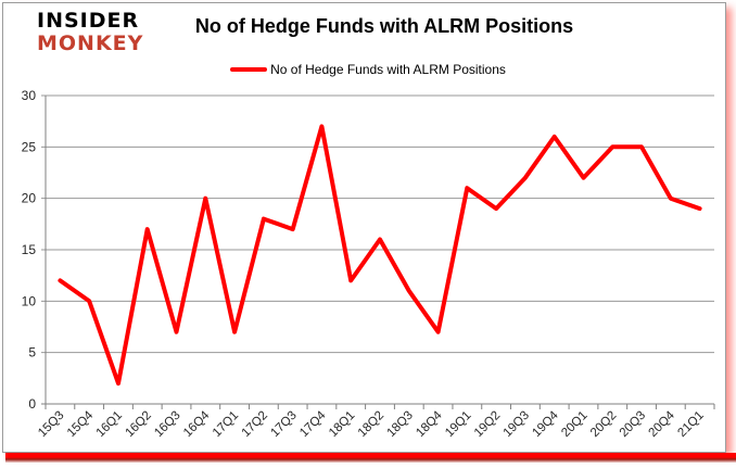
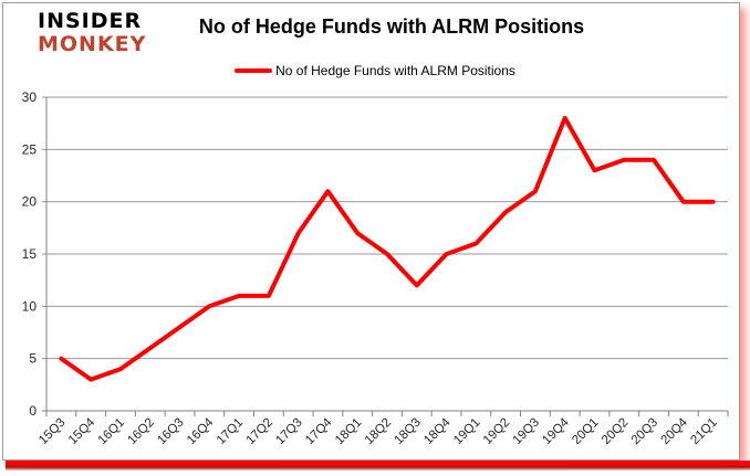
15Q3: 12 -> 5
15Q4: 10 -> 3
16Q1: 2 -> 4
16Q2: 17 -> 6
16Q3: 7 -> 8
16Q4: 20 -> 10
17Q1: 7 -> 11
17Q2: 18 -> 11
17Q4: 27 -> 21
18Q1: 12 -> 17
18Q2: 16 -> 15
18Q3: 11 -> 12
18Q4: 7 -> 15
19Q1: 21 -> 16
19Q3: 22 -> 21
19Q4: 26 -> 28
20Q1: 22 -> 23
20Q2: 25 -> 24
20Q3: 25 -> 24
21Q1: 19 -> 20
